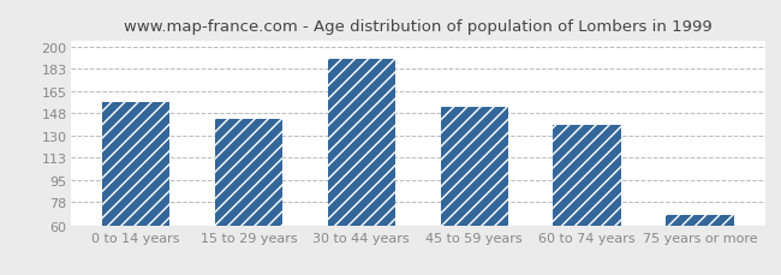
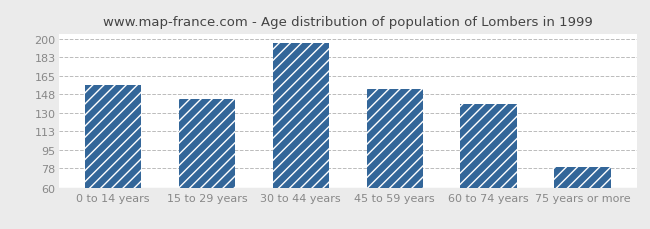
30 to 44 years: 190 -> 196
75 years or more: 68 -> 79
